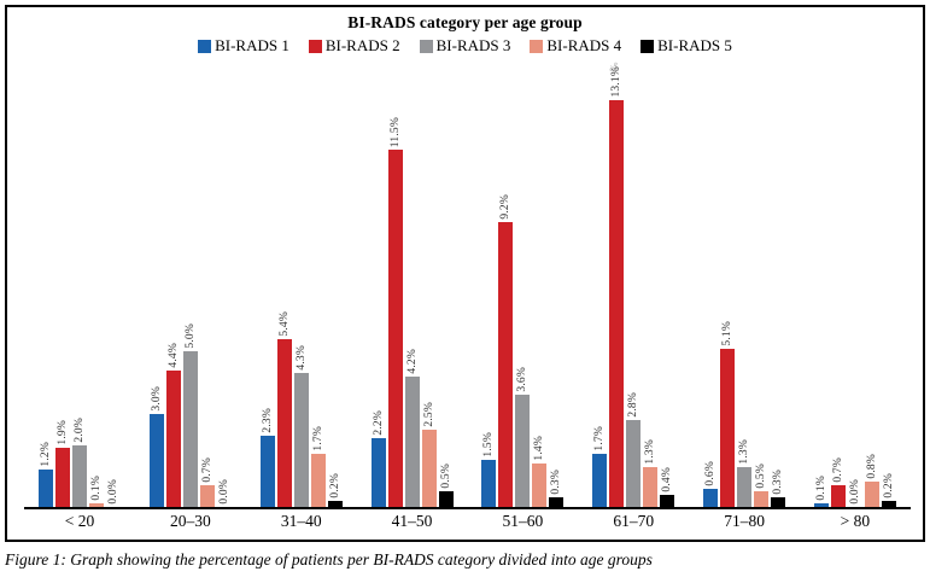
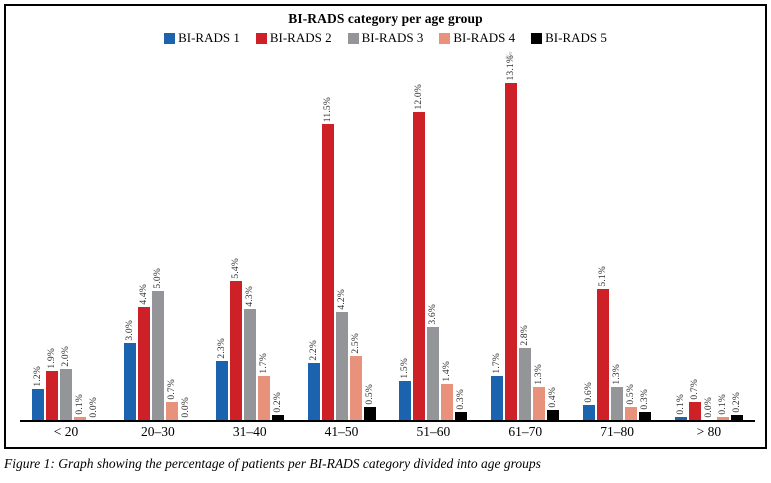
BI-RADS 2/51–60: 9.2% -> 12.0%
BI-RADS 4/> 80: 0.8% -> 0.1%
